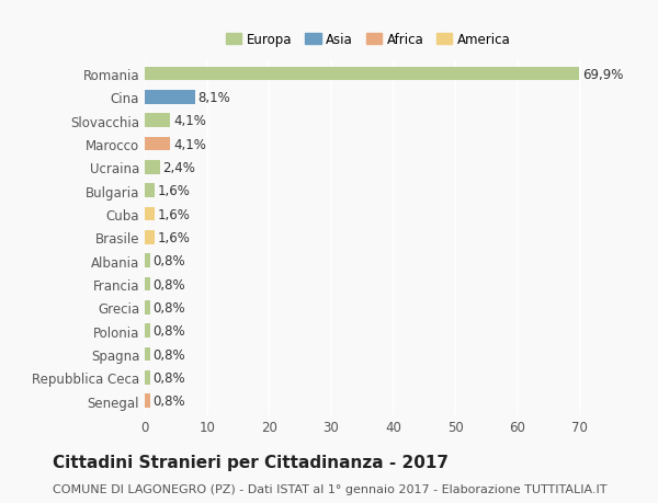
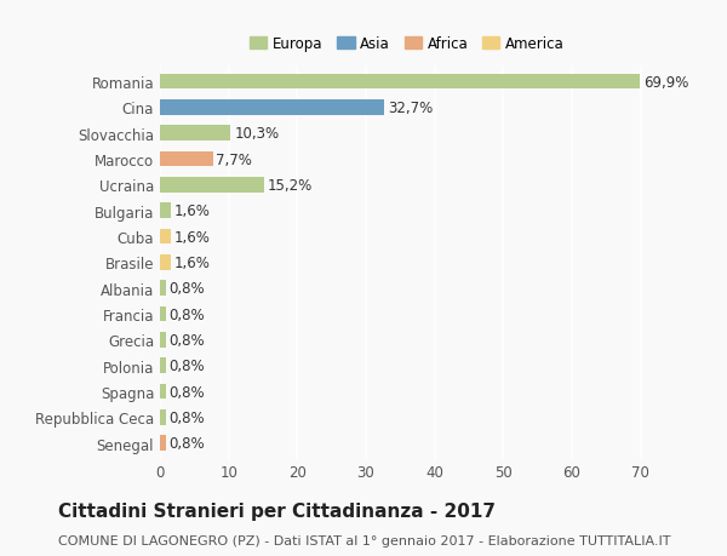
Cina: 8,1% -> 32,7%
Slovacchia: 4,1% -> 10,3%
Marocco: 4,1% -> 7,7%
Ucraina: 2,4% -> 15,2%
